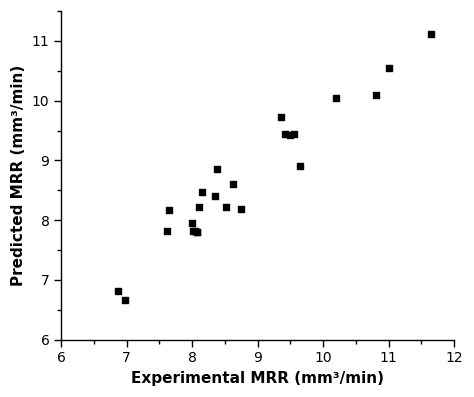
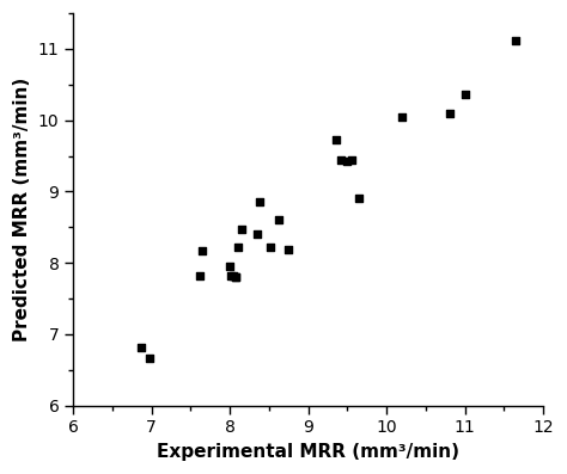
11: 10.55 -> 10.36
